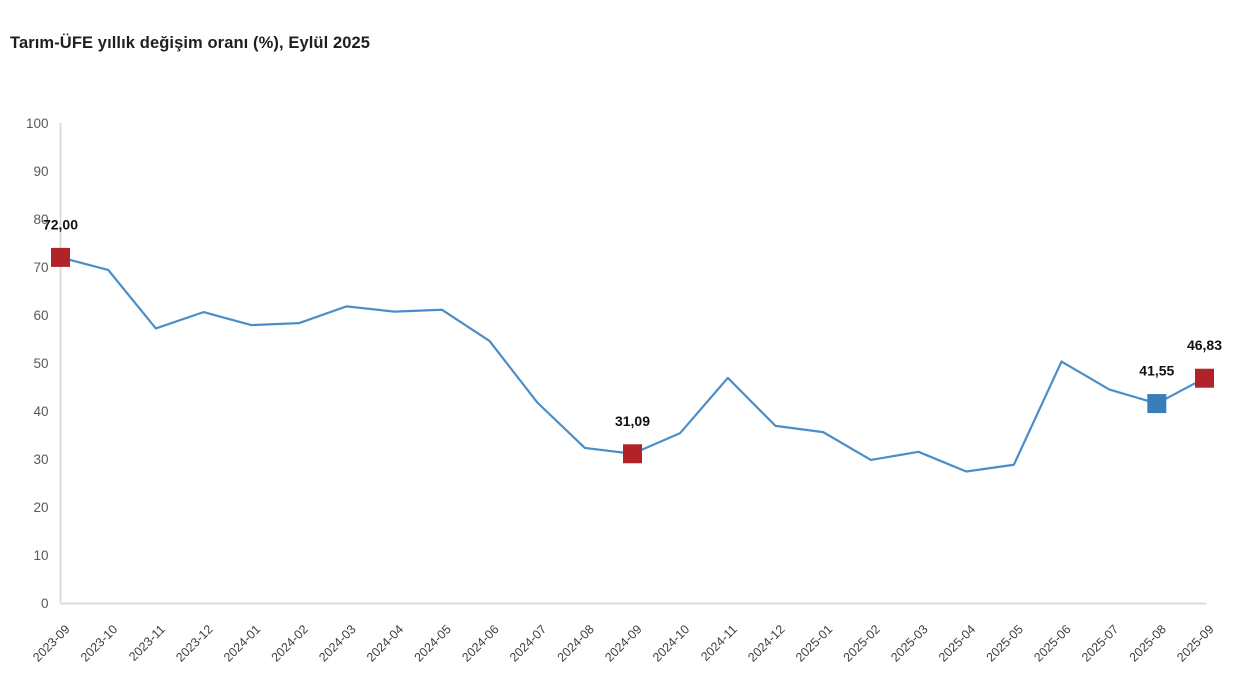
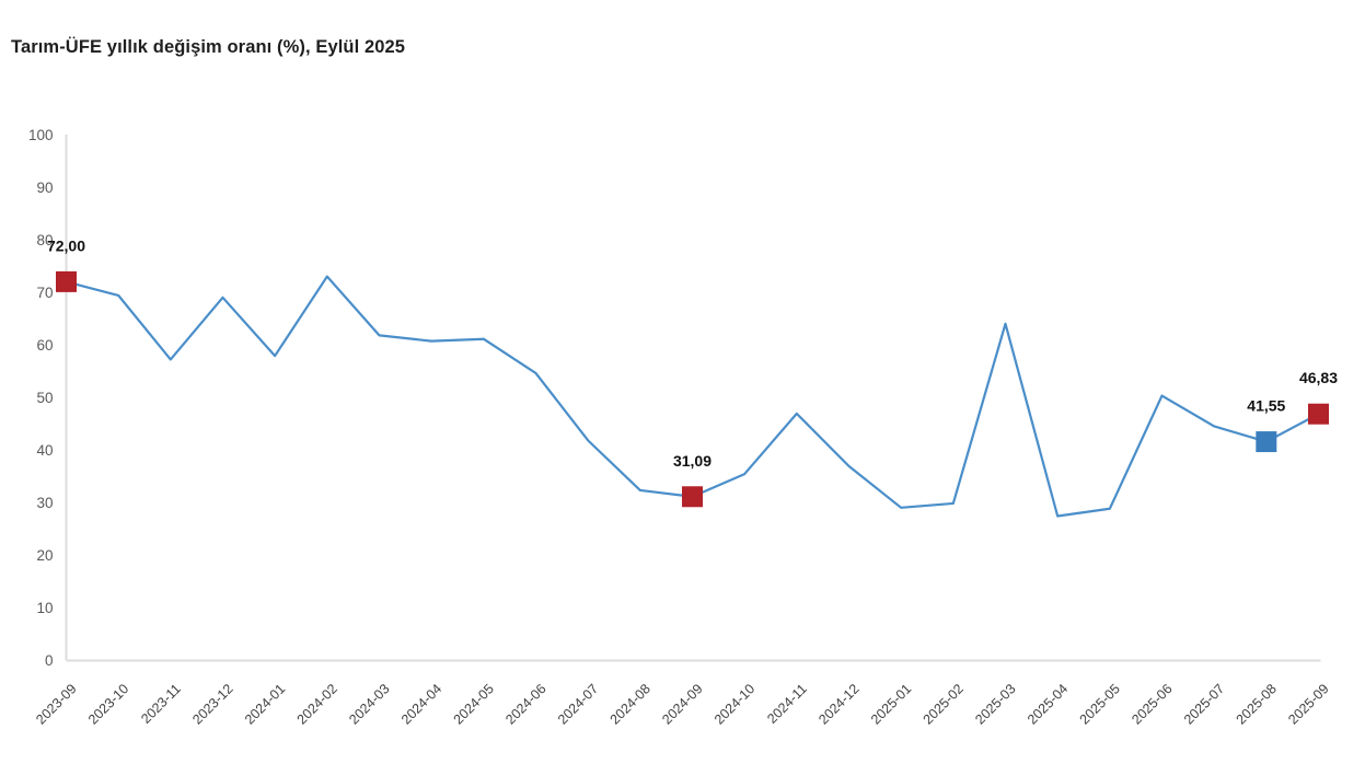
2023-12: 61 -> 69
2024-02: 58 -> 73
2025-01: 36 -> 29
2025-03: 32 -> 64
